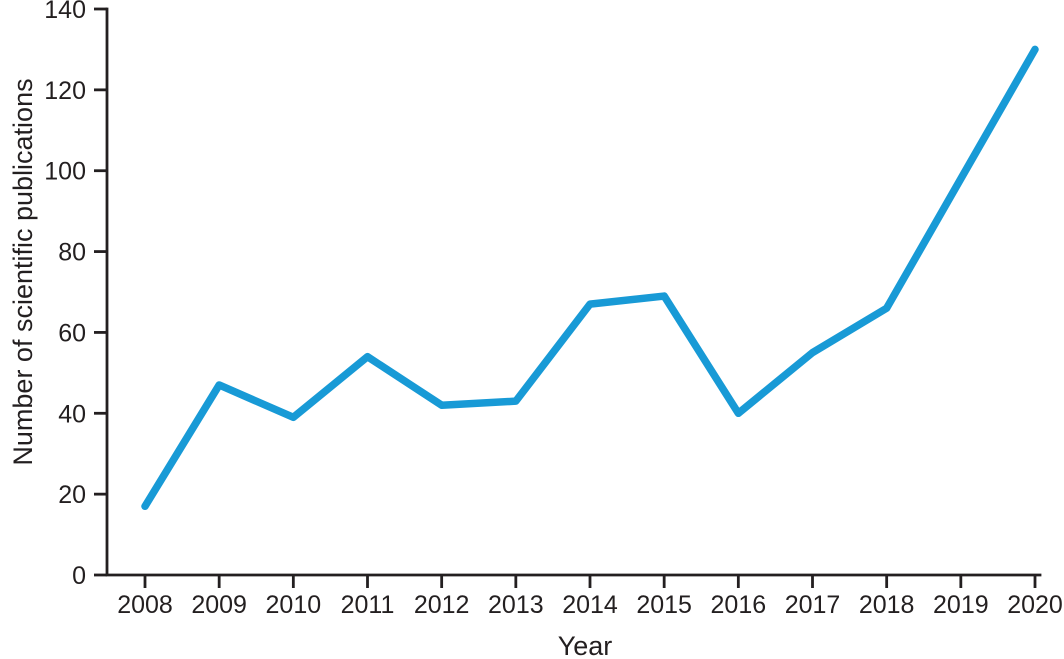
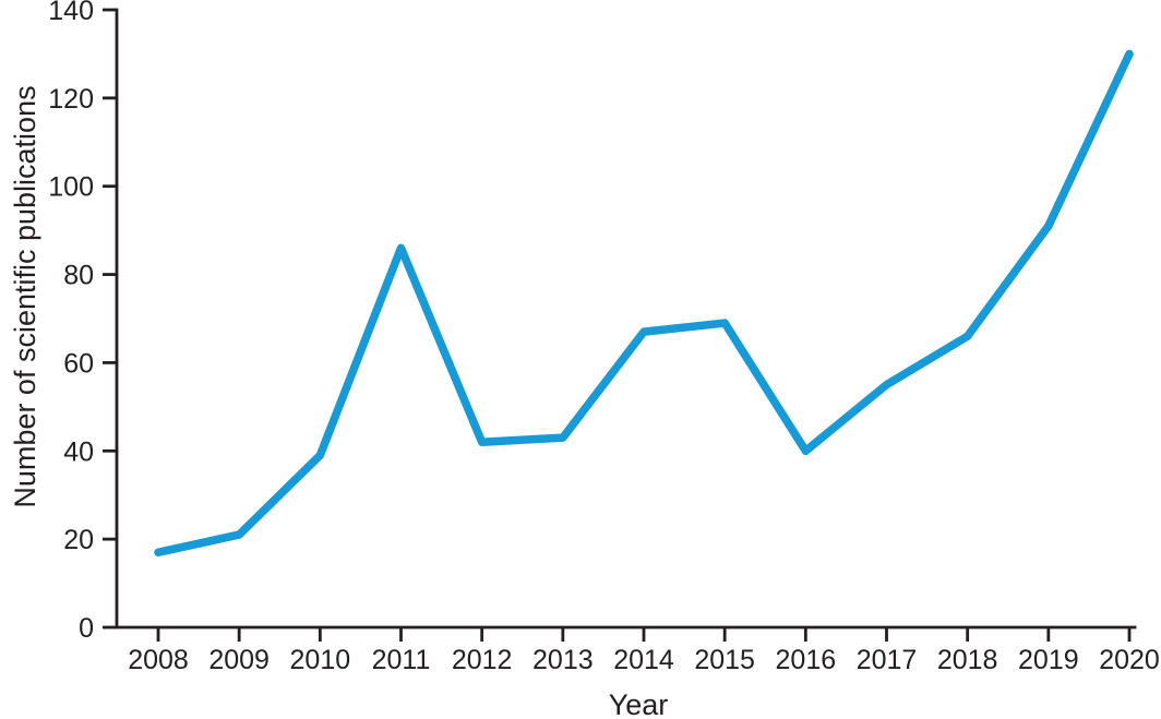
2009: 47 -> 21
2011: 54 -> 86
2019: 98 -> 91
